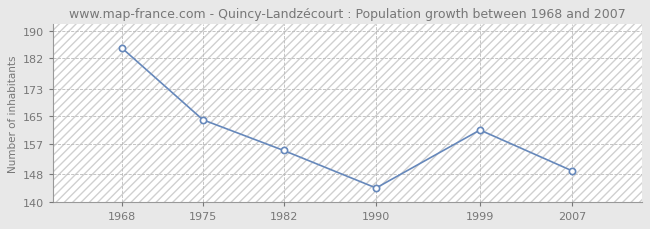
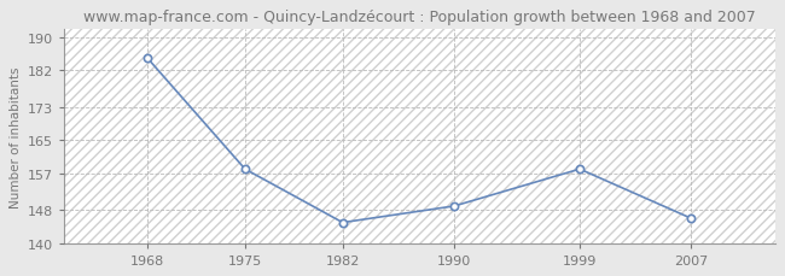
1975: 164 -> 158
1982: 155 -> 145
1990: 144 -> 149
1999: 161 -> 158
2007: 149 -> 146
